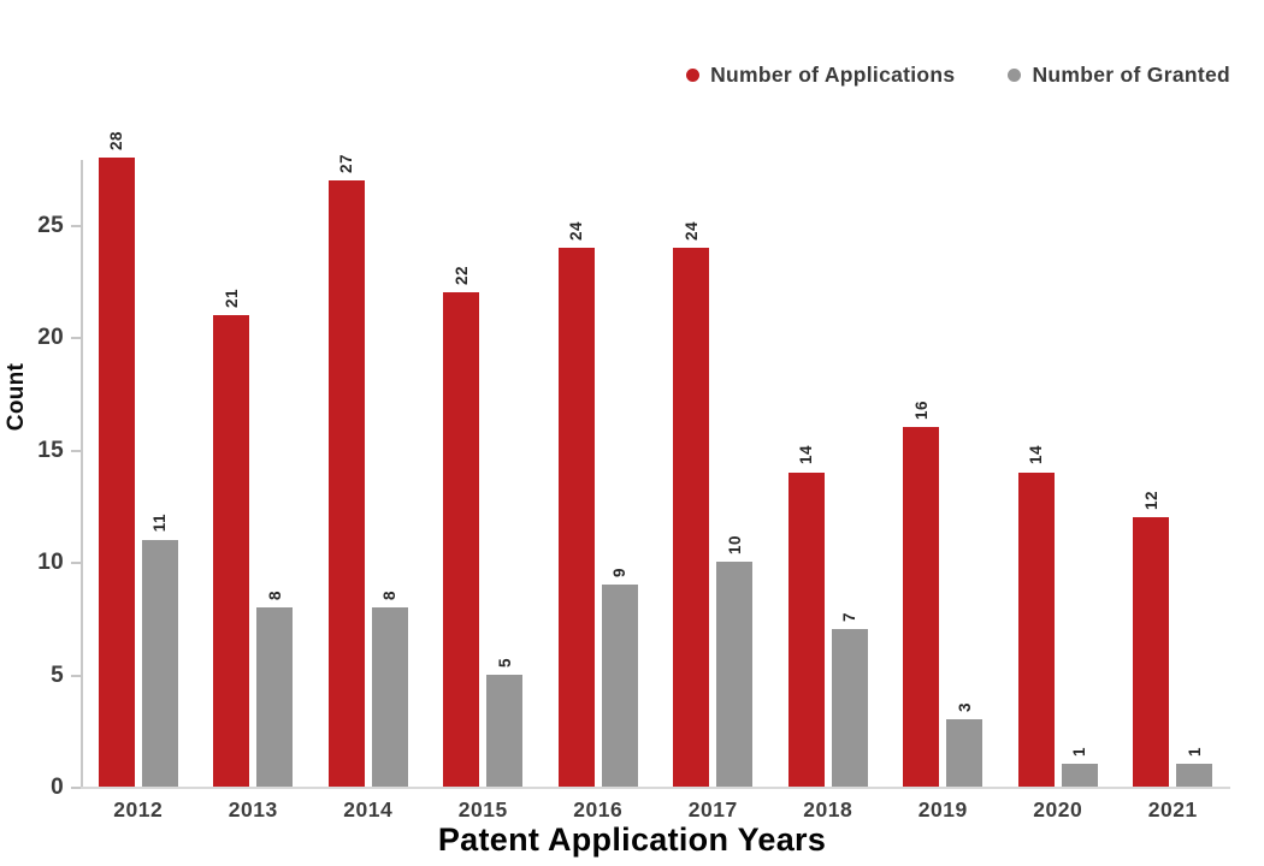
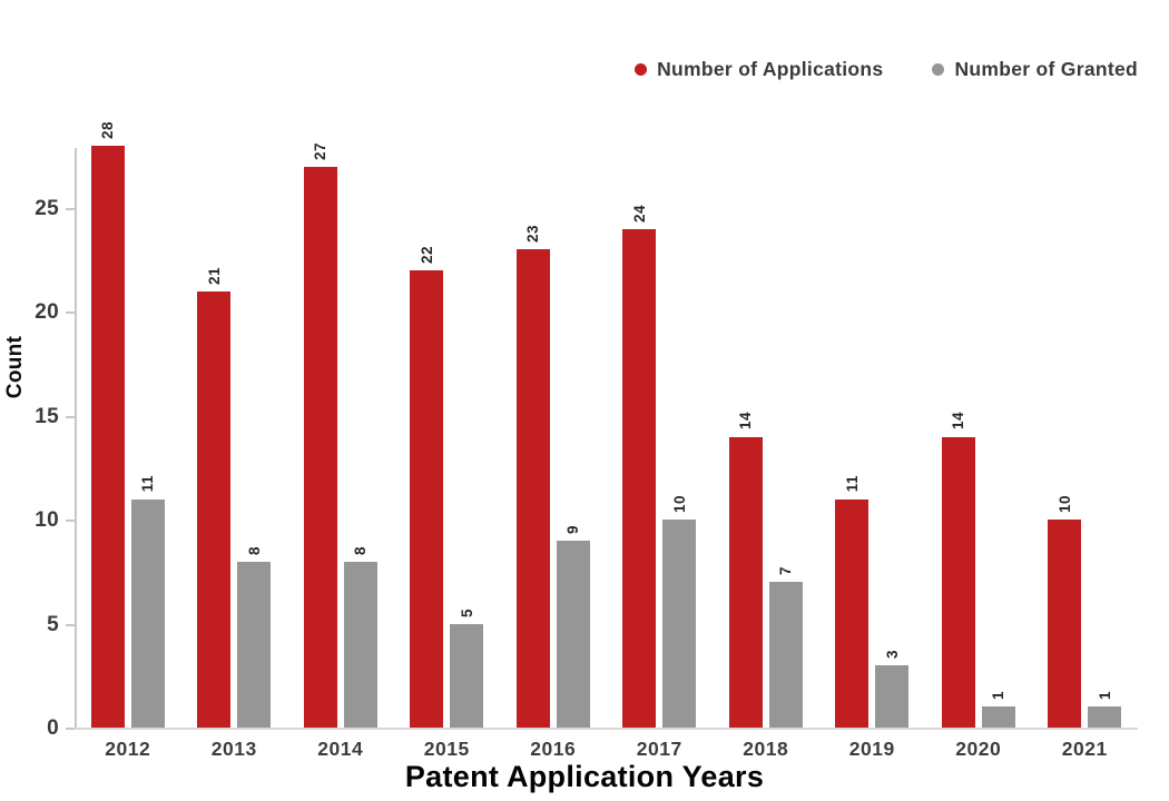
Number of Applications/2016: 24 -> 23
Number of Applications/2019: 16 -> 11
Number of Applications/2021: 12 -> 10
